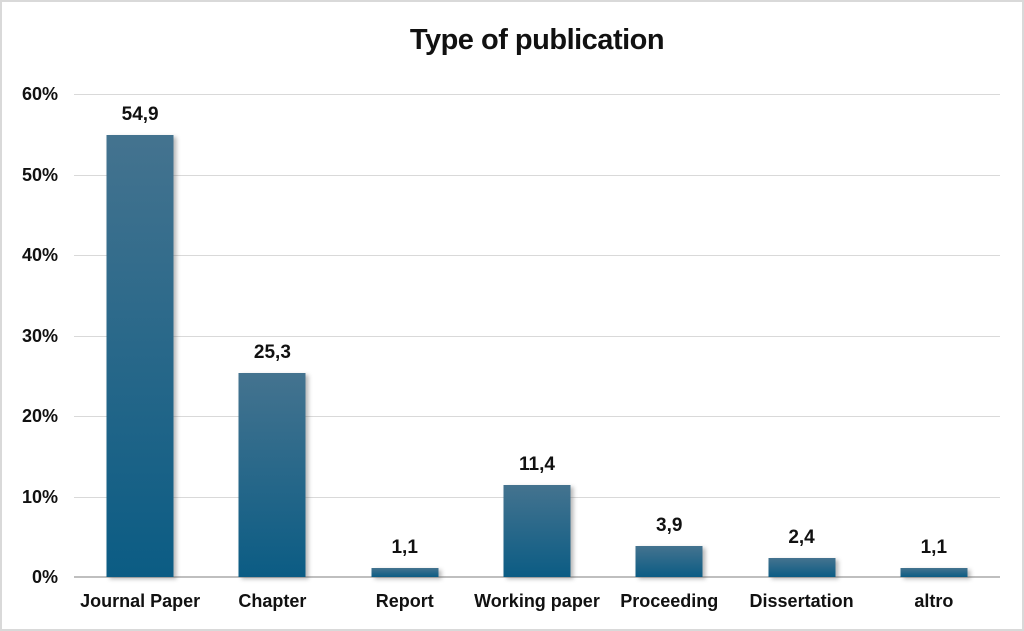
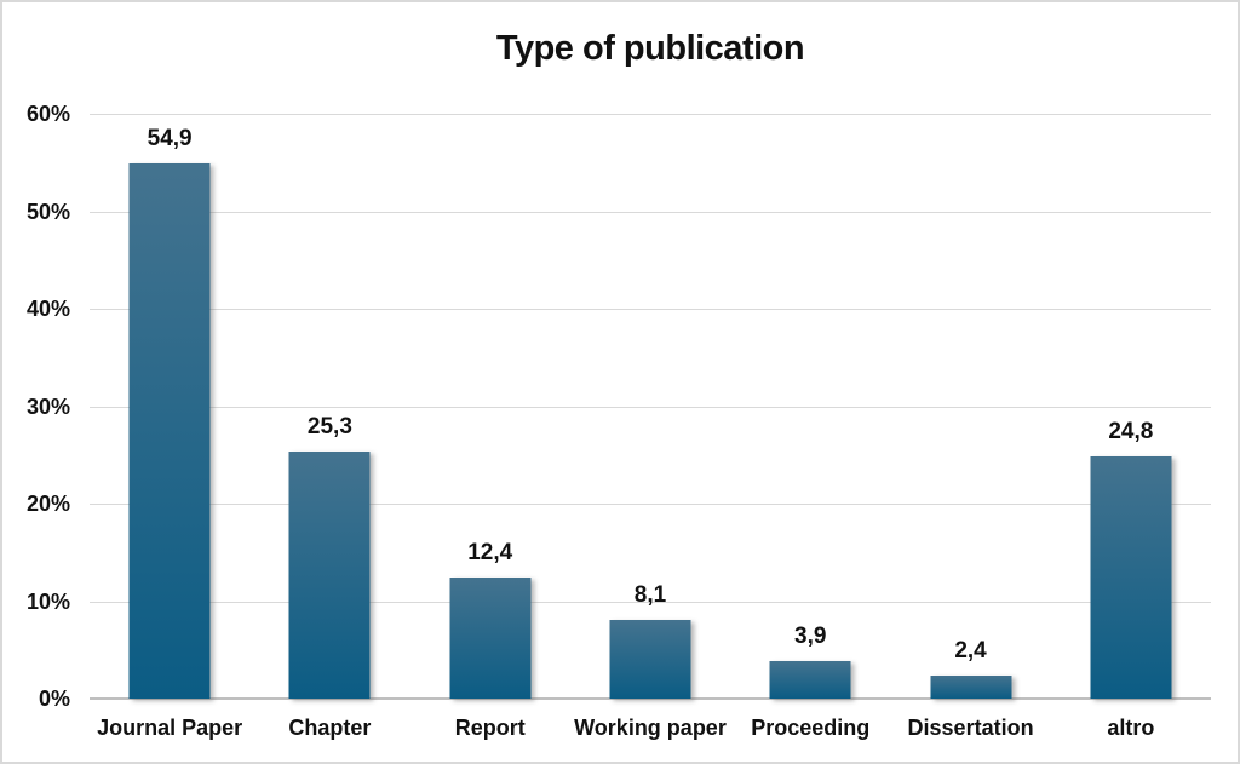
Report: 1,1 -> 12,4
Working paper: 11,4 -> 8,1
altro: 1,1 -> 24,8
